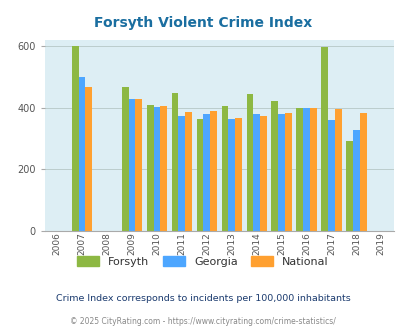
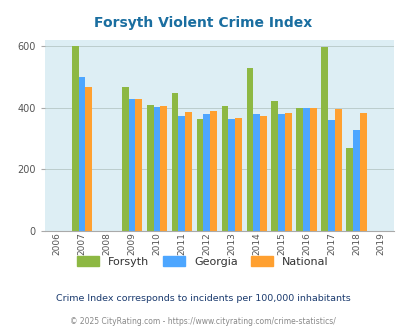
Forsyth/2014: 445 -> 527
Forsyth/2018: 290 -> 270
